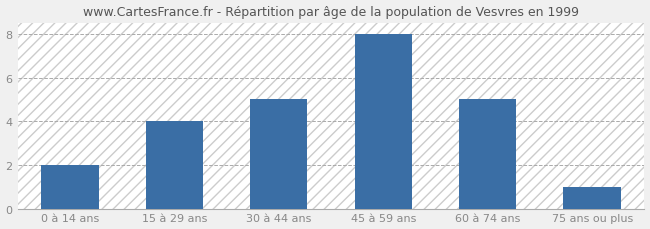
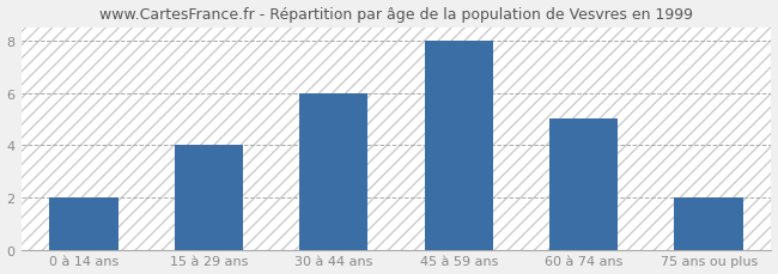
30 à 44 ans: 5 -> 6
75 ans ou plus: 1 -> 2
